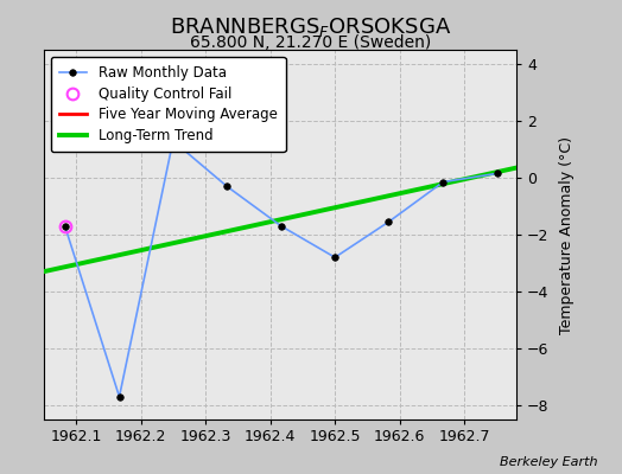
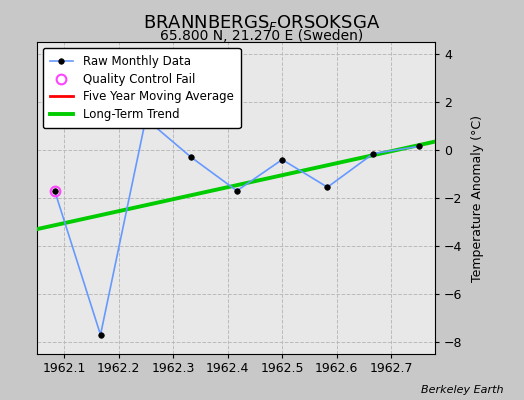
1962.5: -2.80 -> -0.40
